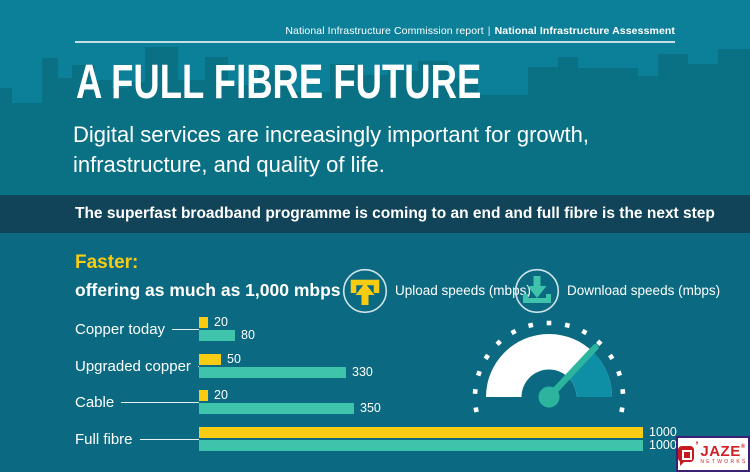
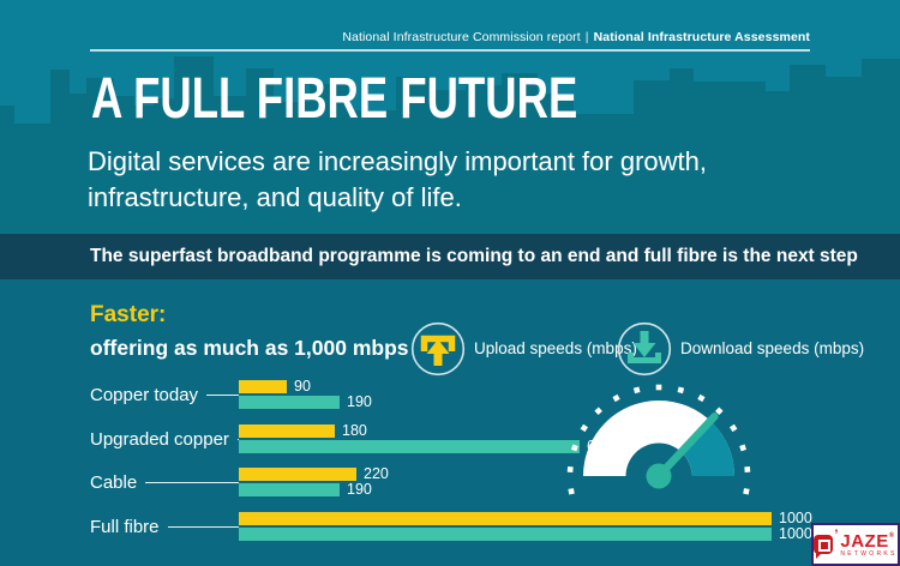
Upload speeds (mbps)/Copper today: 20 -> 90
Download speeds (mbps)/Copper today: 80 -> 190
Upload speeds (mbps)/Upgraded copper: 50 -> 180
Download speeds (mbps)/Upgraded copper: 330 -> 640
Upload speeds (mbps)/Cable: 20 -> 220
Download speeds (mbps)/Cable: 350 -> 190
